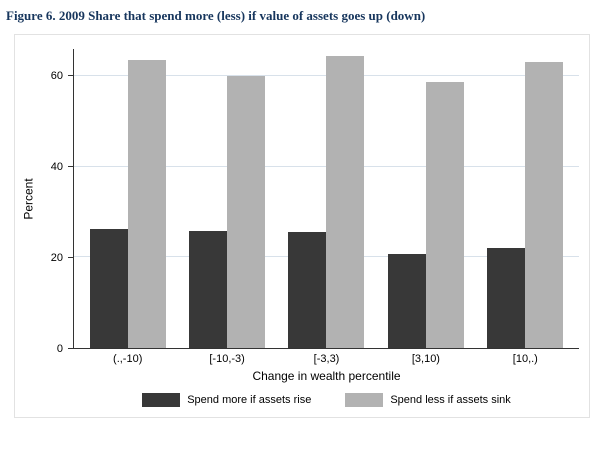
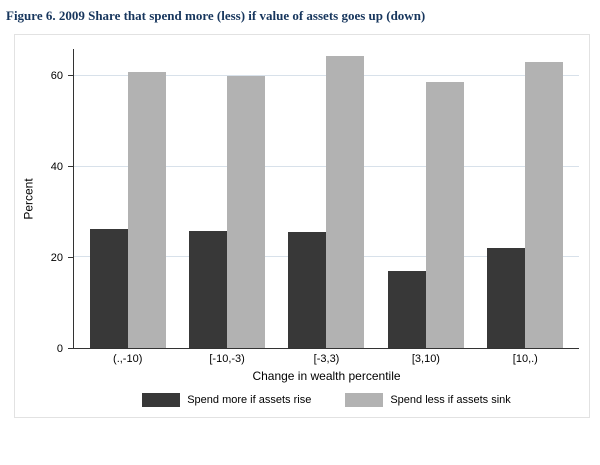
Spend less if assets sink/(.,-10): 64 -> 61
Spend more if assets rise/[3,10): 21 -> 17
